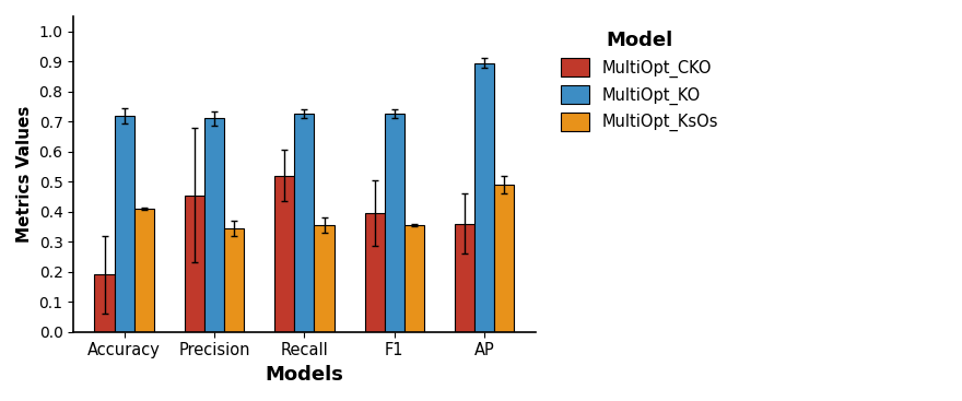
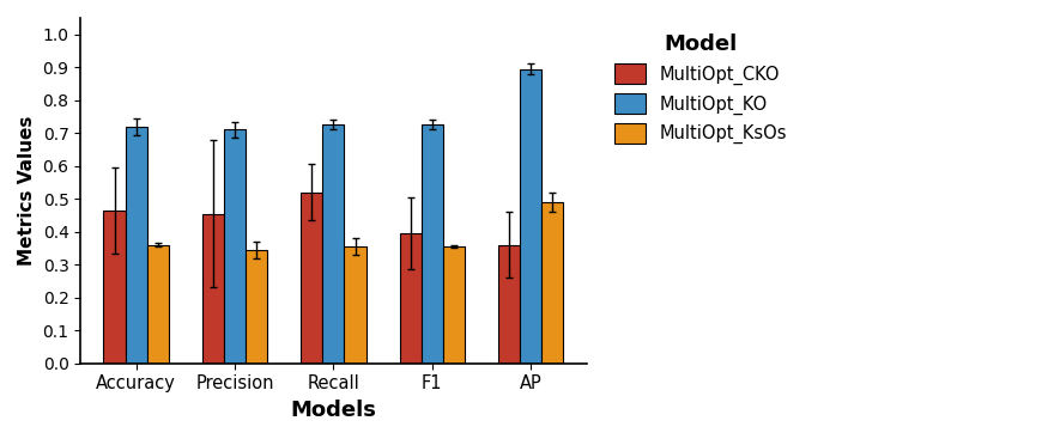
MultiOpt_CKO/Accuracy: 0.190 -> 0.465
MultiOpt_KsOs/Accuracy: 0.410 -> 0.360
